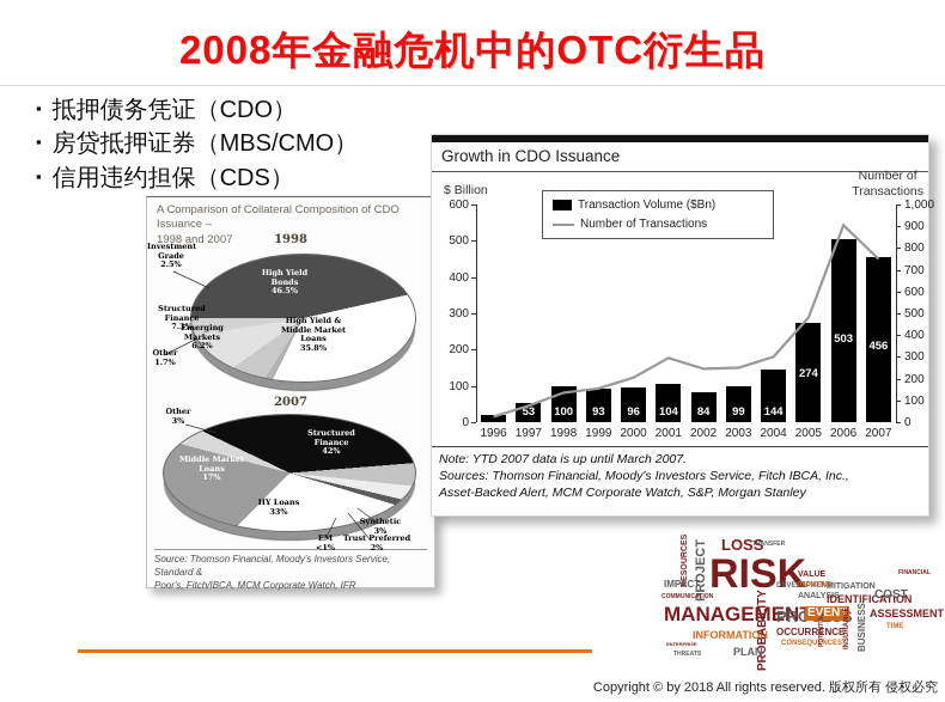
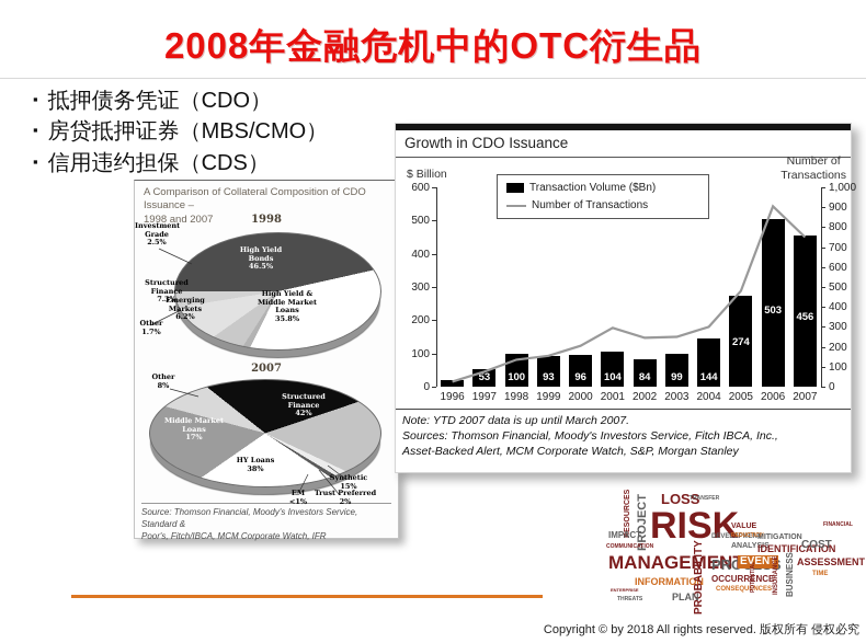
2007/Other: 3% -> 8%
2007/Synthetic: 3% -> 15%
2007/HY Loans: 33% -> 38%
